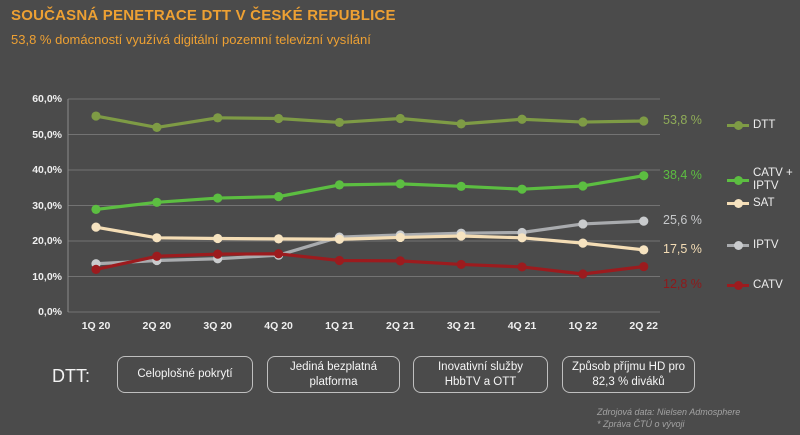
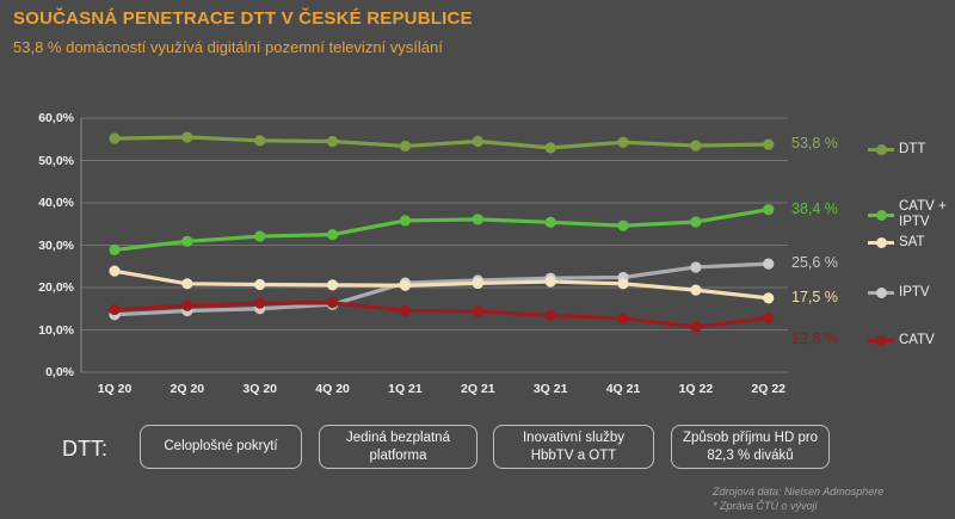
CATV/1Q 20: 12% -> 15%
DTT/2Q 20: 52% -> 56%
